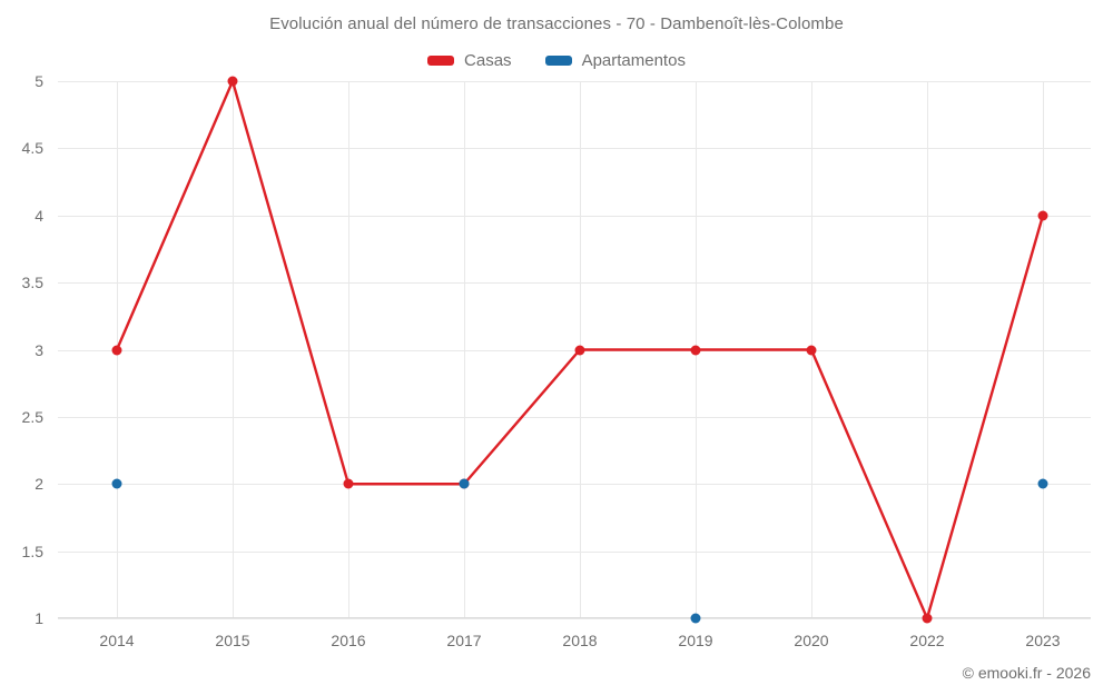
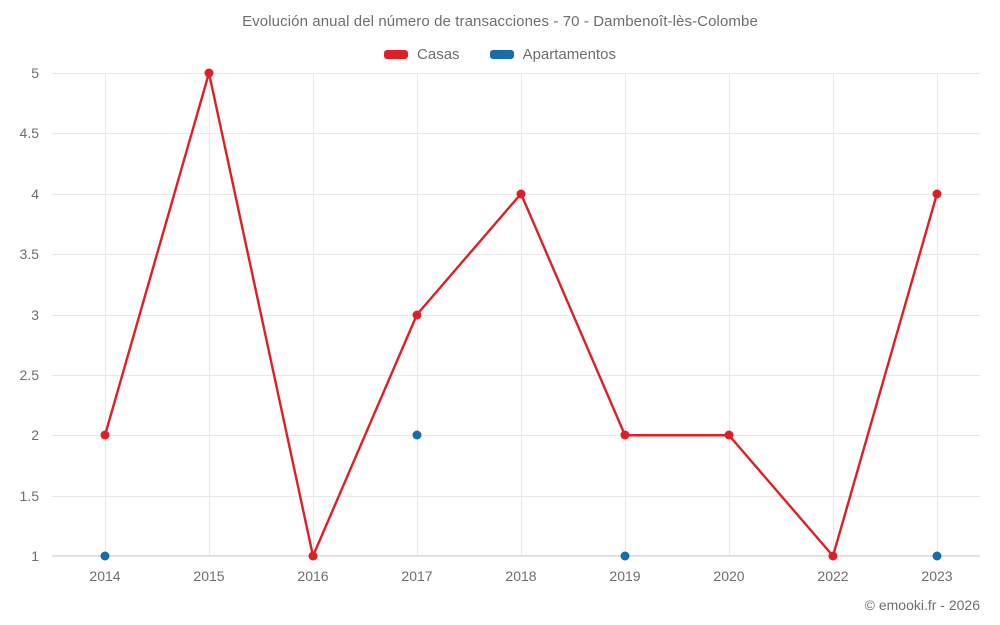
Casas/2014: 3 -> 2
Apartamentos/2014: 2 -> 1
Casas/2016: 2 -> 1
Casas/2017: 2 -> 3
Casas/2018: 3 -> 4
Casas/2019: 3 -> 2
Casas/2020: 3 -> 2
Apartamentos/2023: 2 -> 1
